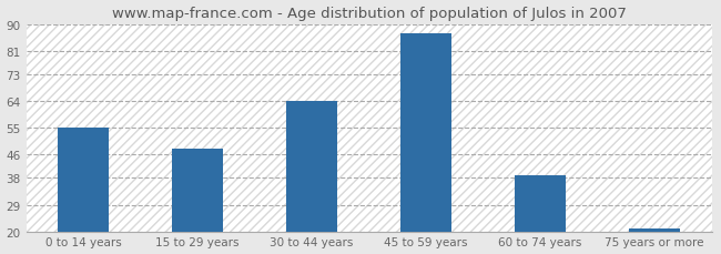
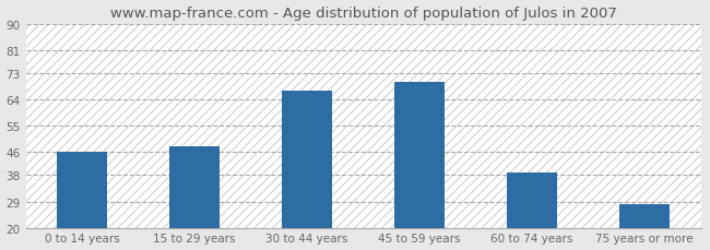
0 to 14 years: 55 -> 46
30 to 44 years: 64 -> 67
45 to 59 years: 87 -> 70
75 years or more: 21 -> 28
